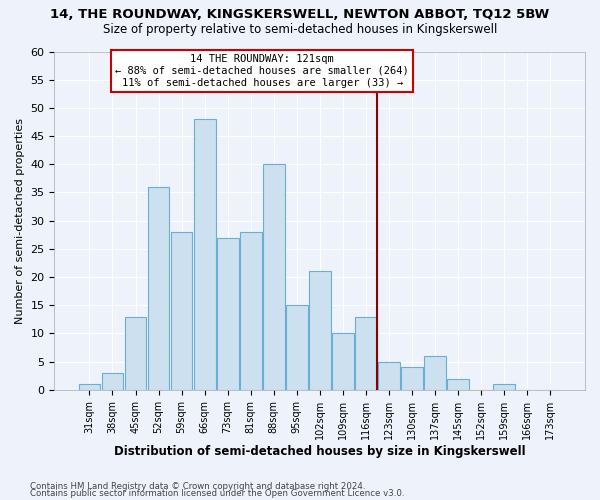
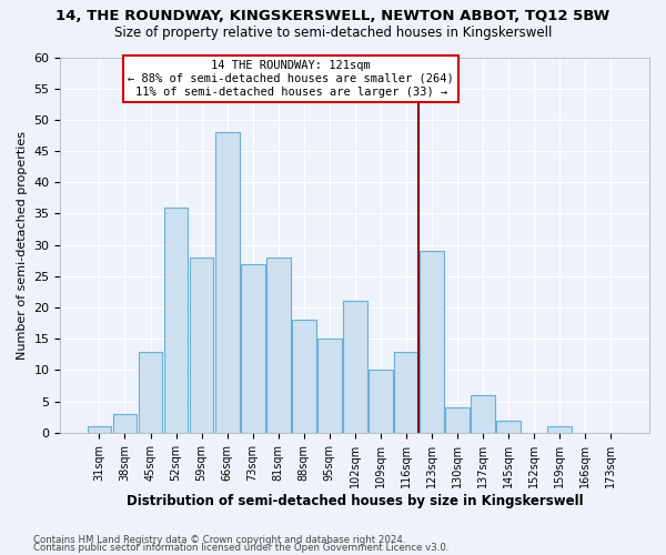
88sqm: 40 -> 18
123sqm: 5 -> 29
